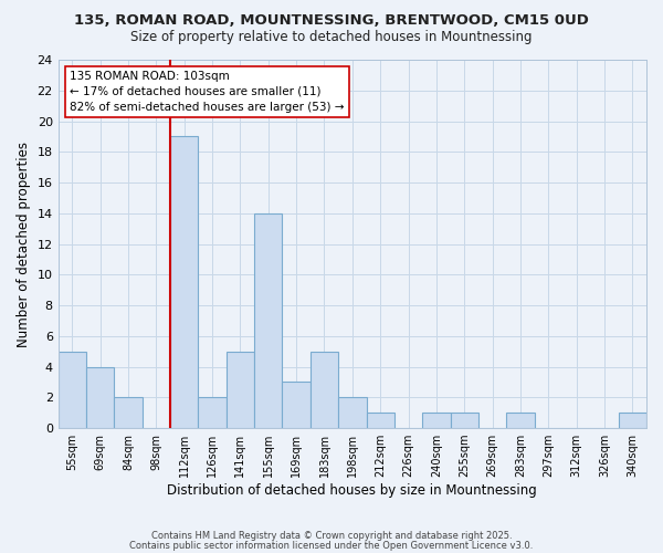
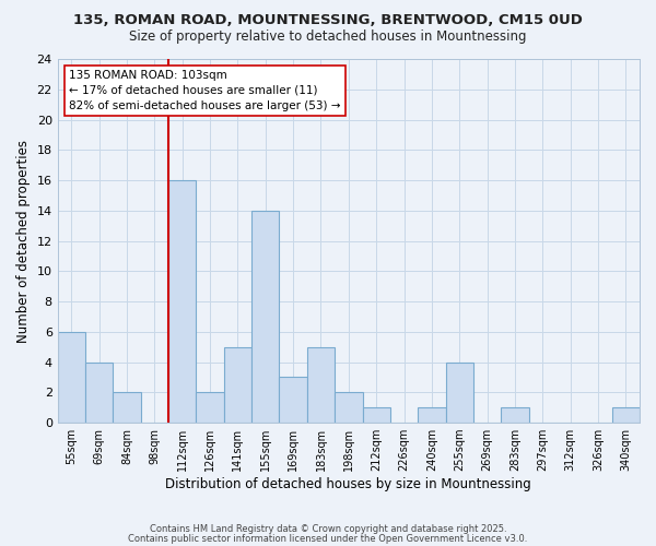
55sqm: 5 -> 6
112sqm: 19 -> 16
255sqm: 1 -> 4
